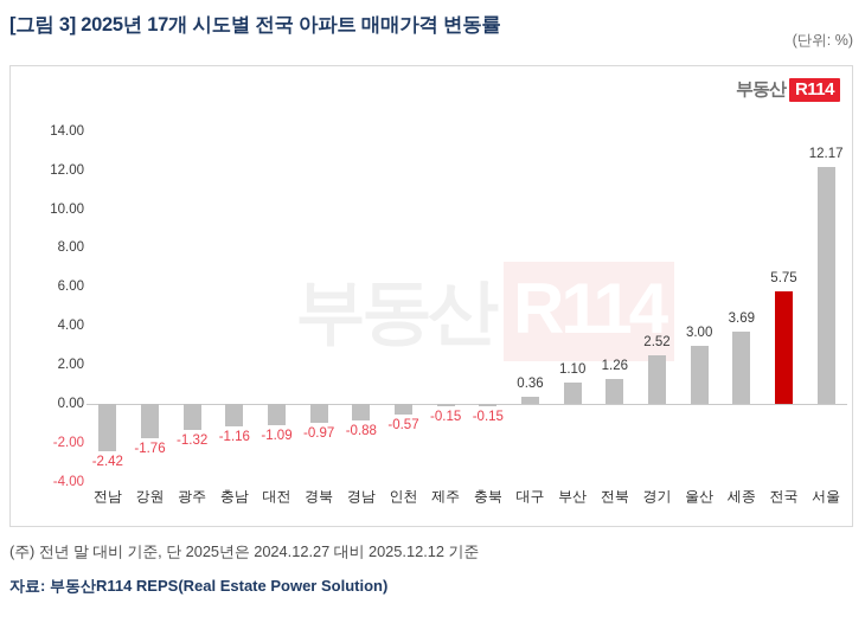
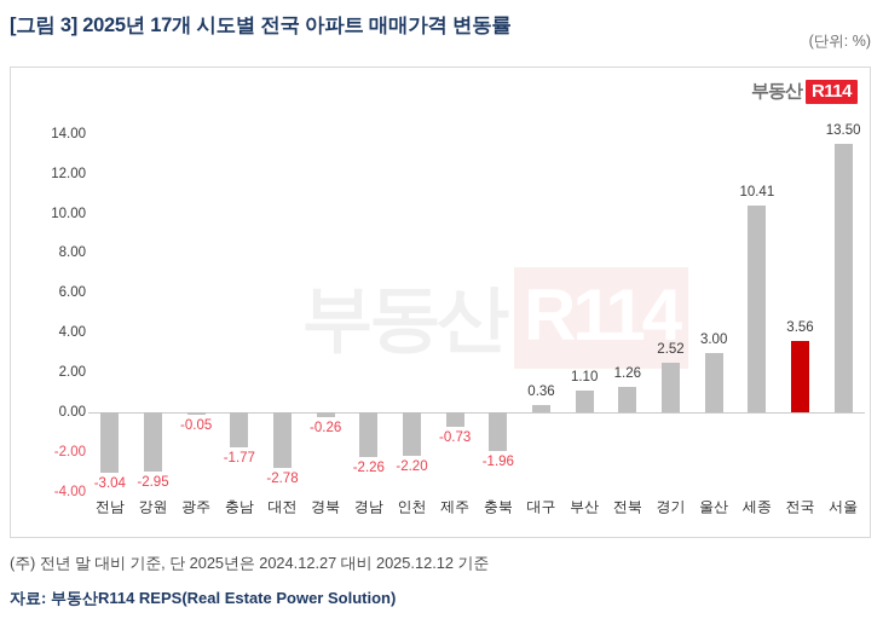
전남: -2.42 -> -3.04
강원: -1.76 -> -2.95
광주: -1.32 -> -0.05
충남: -1.16 -> -1.77
대전: -1.09 -> -2.78
경북: -0.97 -> -0.26
경남: -0.88 -> -2.26
인천: -0.57 -> -2.20
제주: -0.15 -> -0.73
충북: -0.15 -> -1.96
세종: 3.69 -> 10.41
전국: 5.75 -> 3.56
서울: 12.17 -> 13.50
